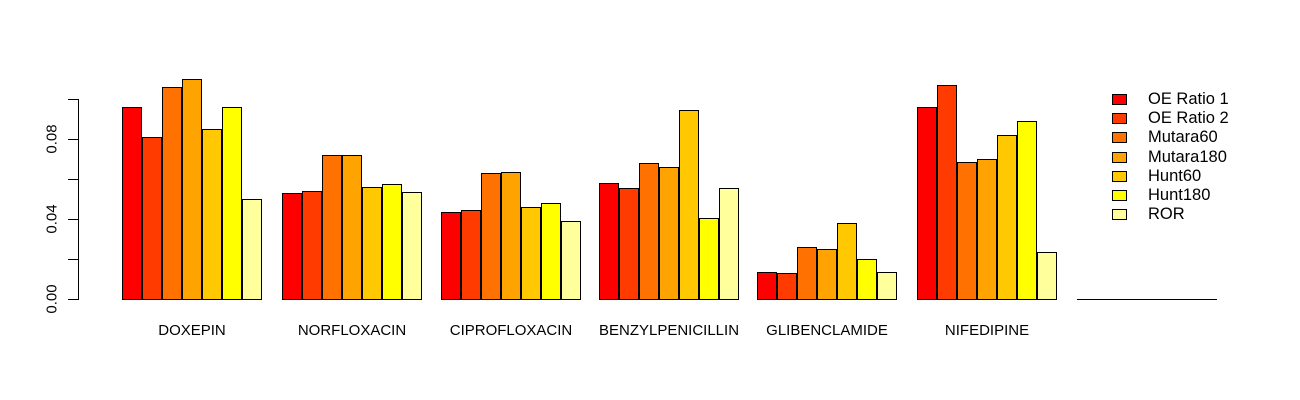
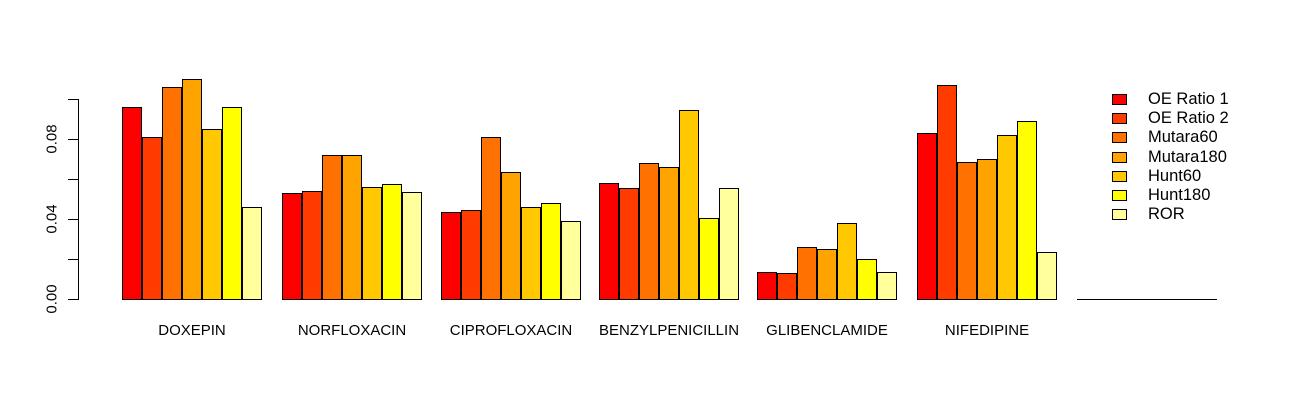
ROR/DOXEPIN: 0.050 -> 0.046
Mutara60/CIPROFLOXACIN: 0.063 -> 0.081
OE Ratio 1/NIFEDIPINE: 0.096 -> 0.083
